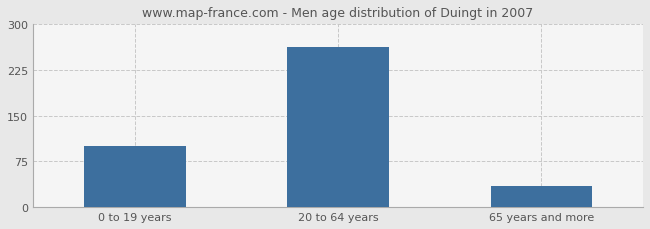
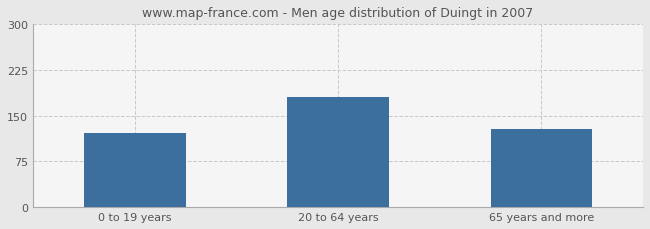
0 to 19 years: 100 -> 122
20 to 64 years: 262 -> 180
65 years and more: 35 -> 128
